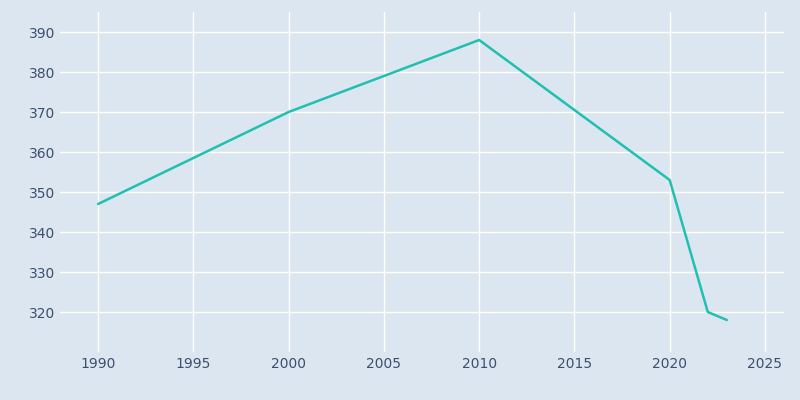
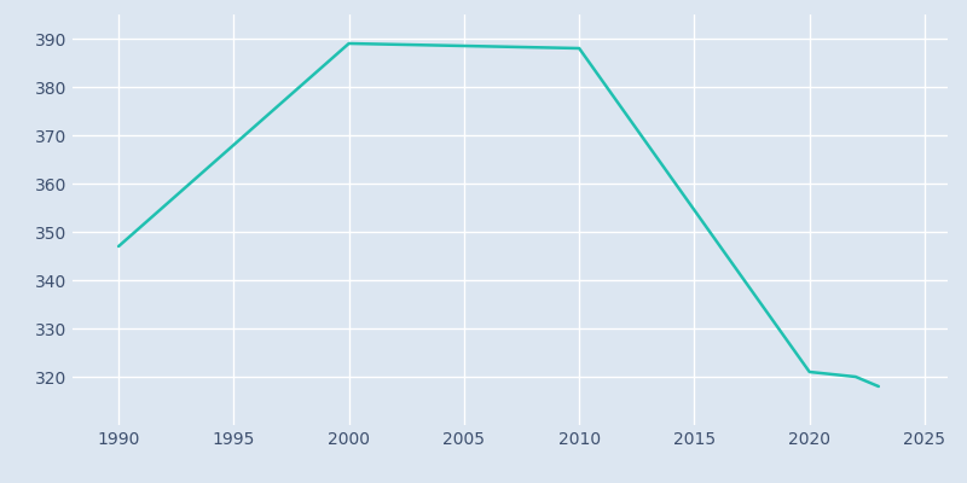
2000: 370 -> 389
2020: 353 -> 321
